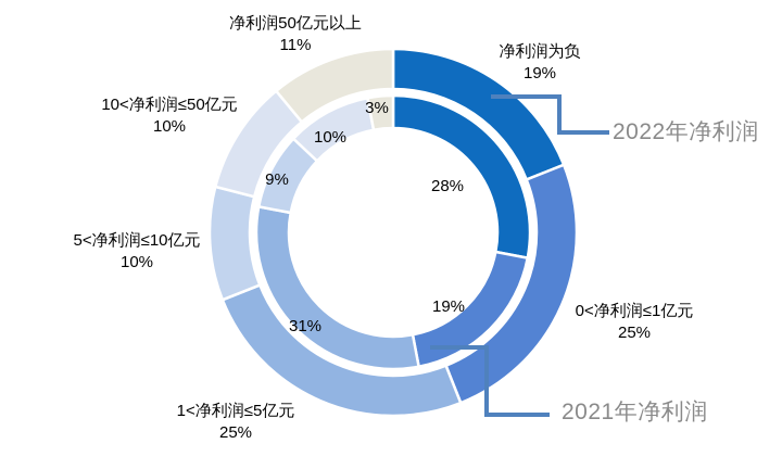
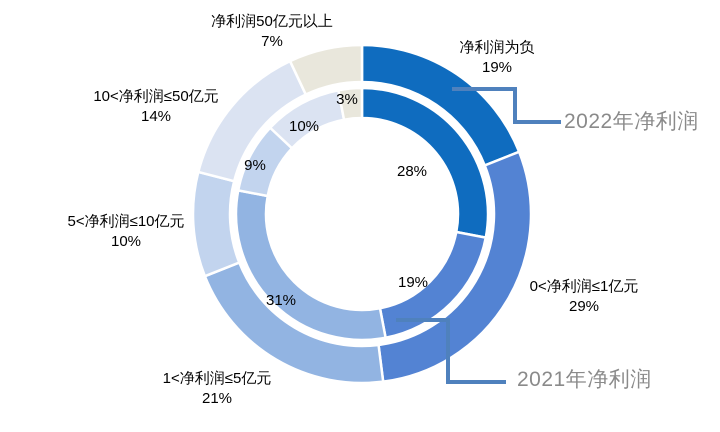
2022年净利润/0<净利润≤1亿元: 25% -> 29%
2022年净利润/1<净利润≤5亿元: 25% -> 21%
2022年净利润/10<净利润≤50亿元: 10% -> 14%
2022年净利润/净利润50亿元以上: 11% -> 7%
